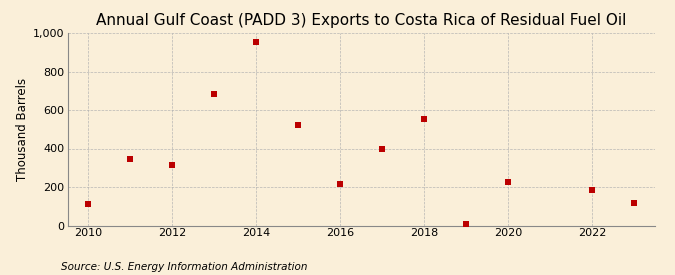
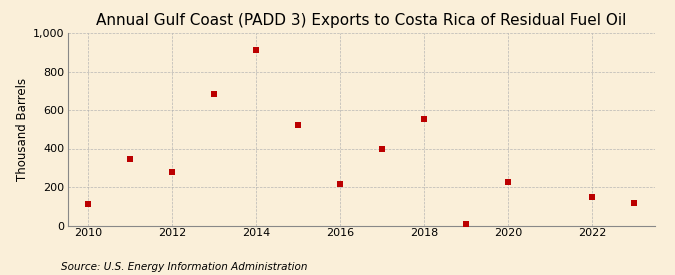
2012: 320 -> 280
2014: 960 -> 910
2022: 180 -> 150
